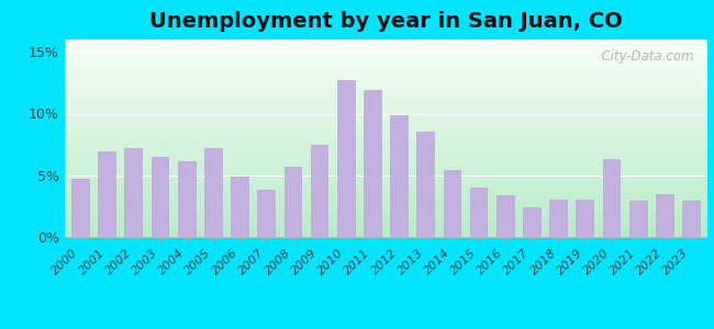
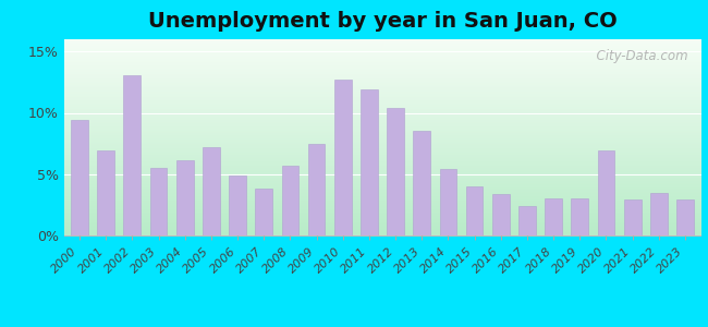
2000: 4.7% -> 9.4%
2002: 7.2% -> 13.1%
2003: 6.5% -> 5.5%
2012: 9.9% -> 10.4%
2020: 6.3% -> 6.9%
